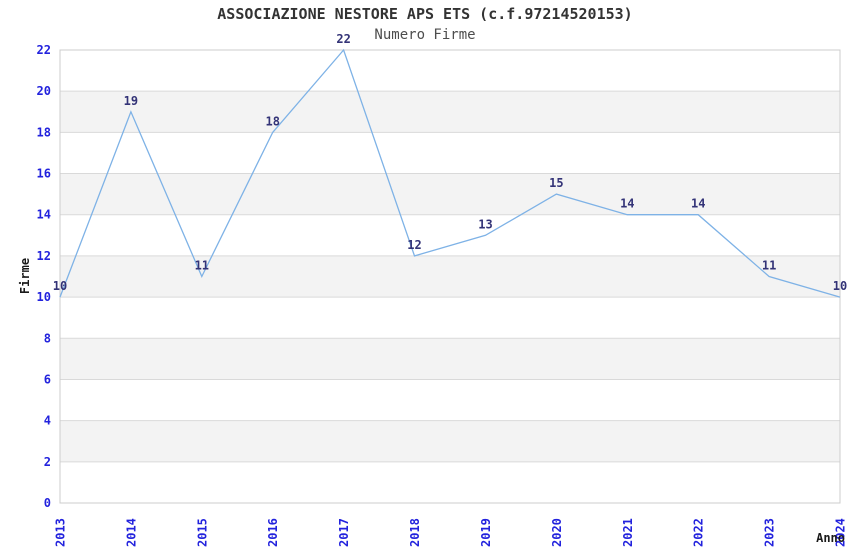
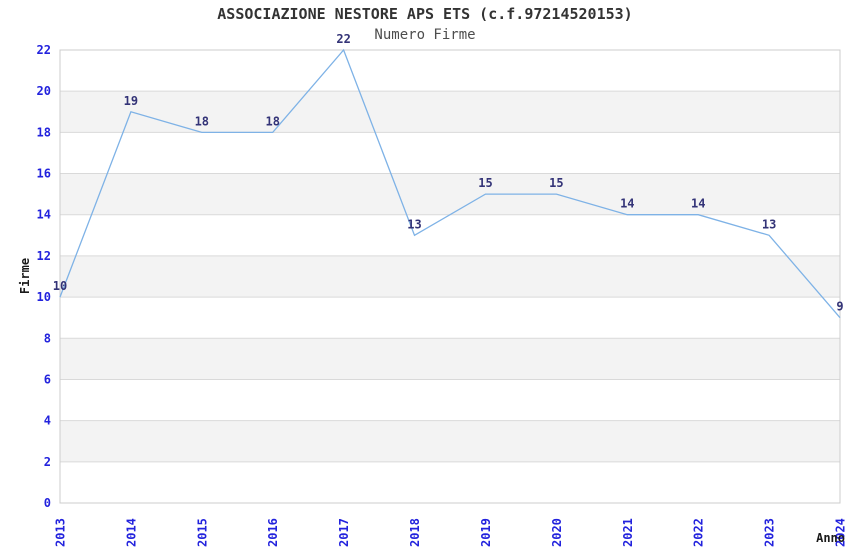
2015: 11 -> 18
2018: 12 -> 13
2019: 13 -> 15
2023: 11 -> 13
2024: 10 -> 9
